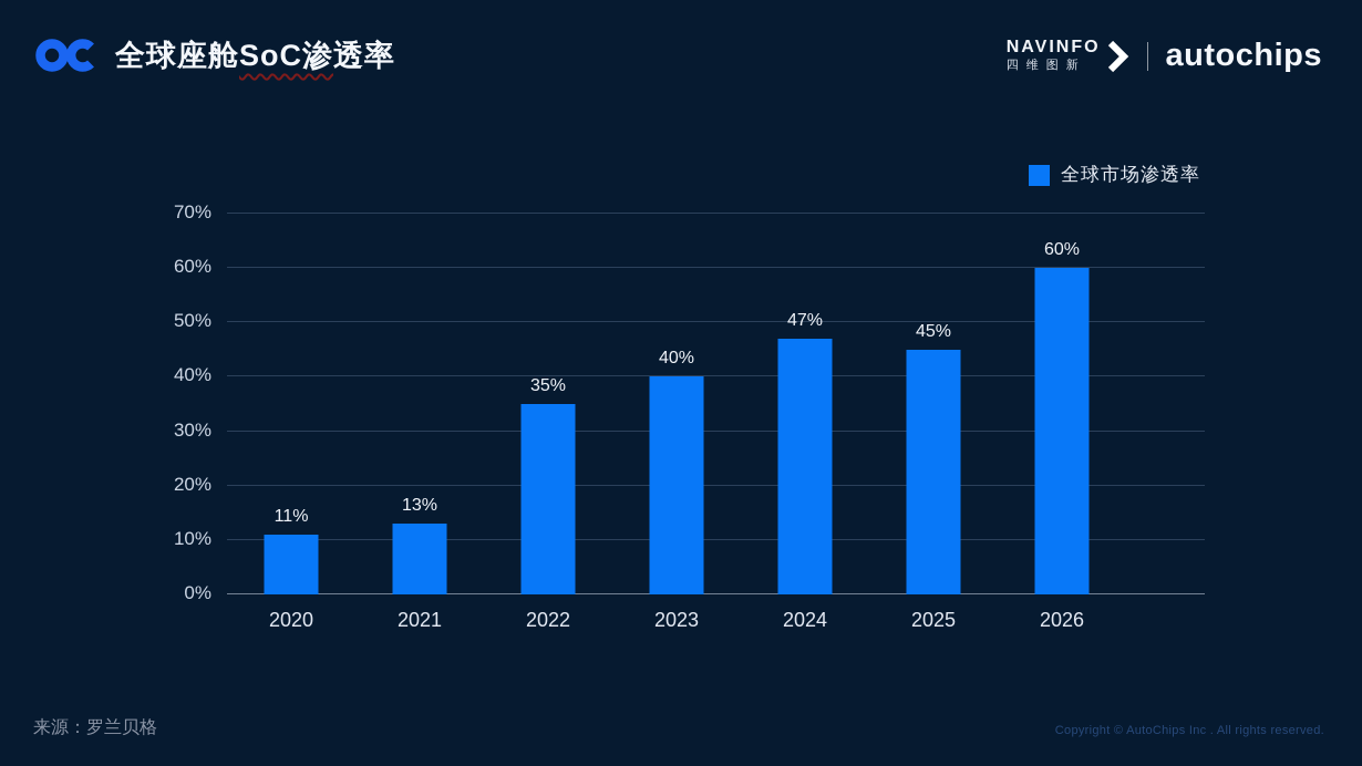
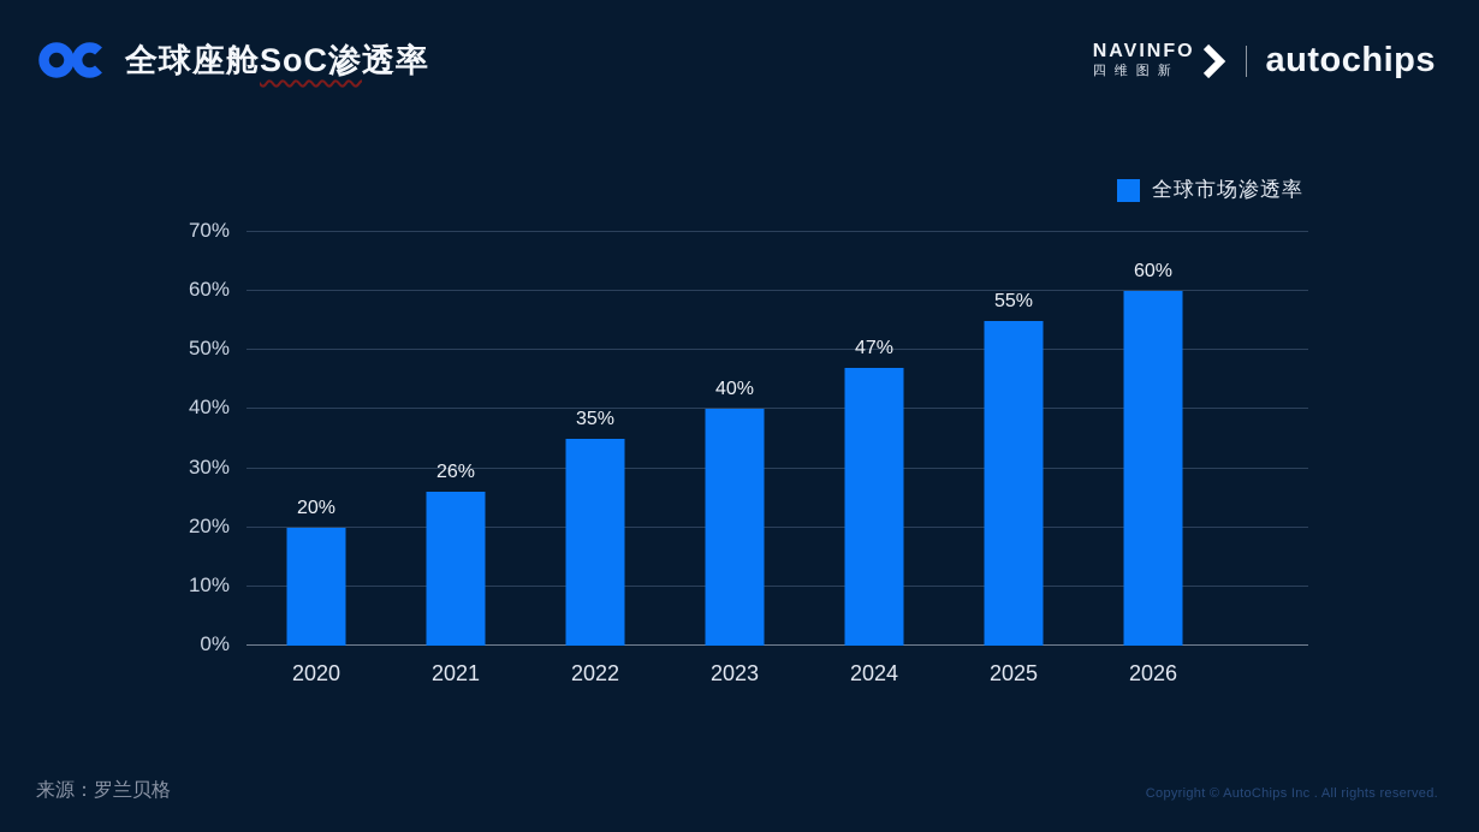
2020: 11% -> 20%
2021: 13% -> 26%
2025: 45% -> 55%
